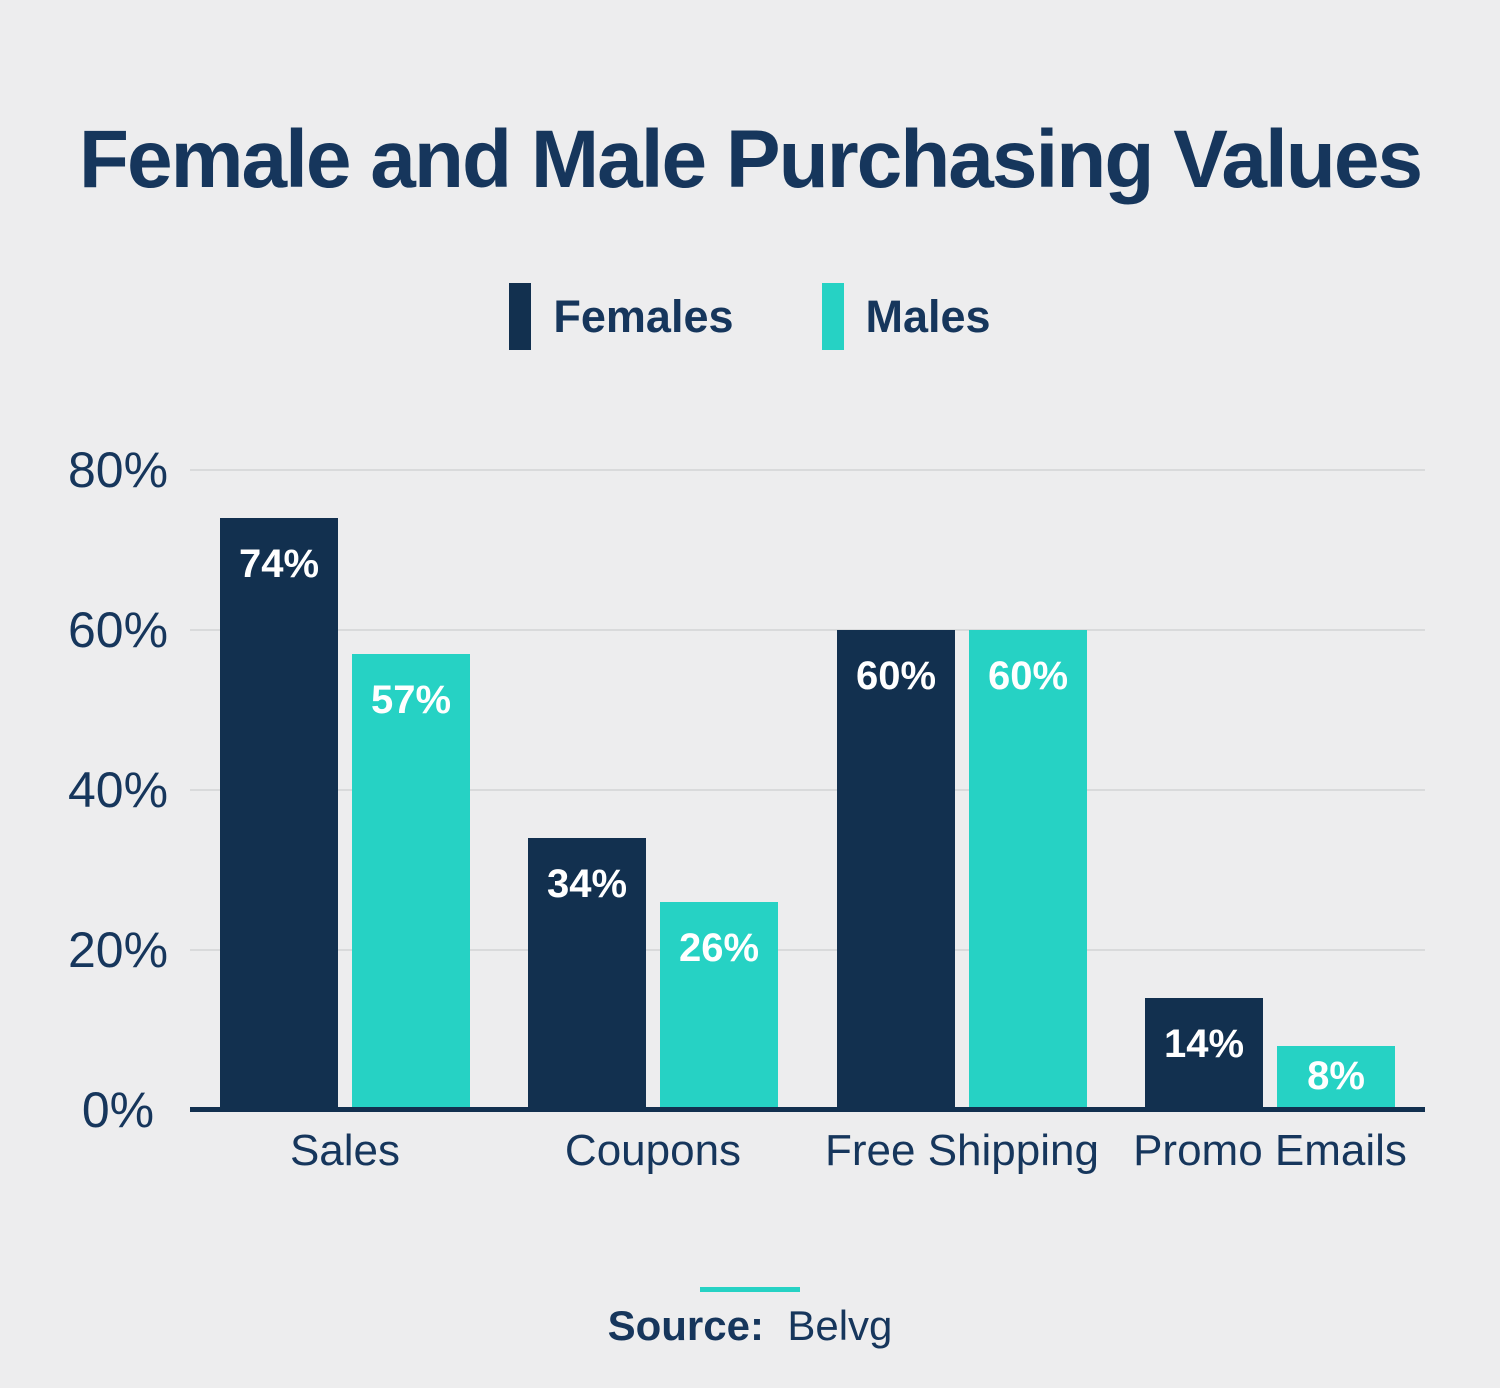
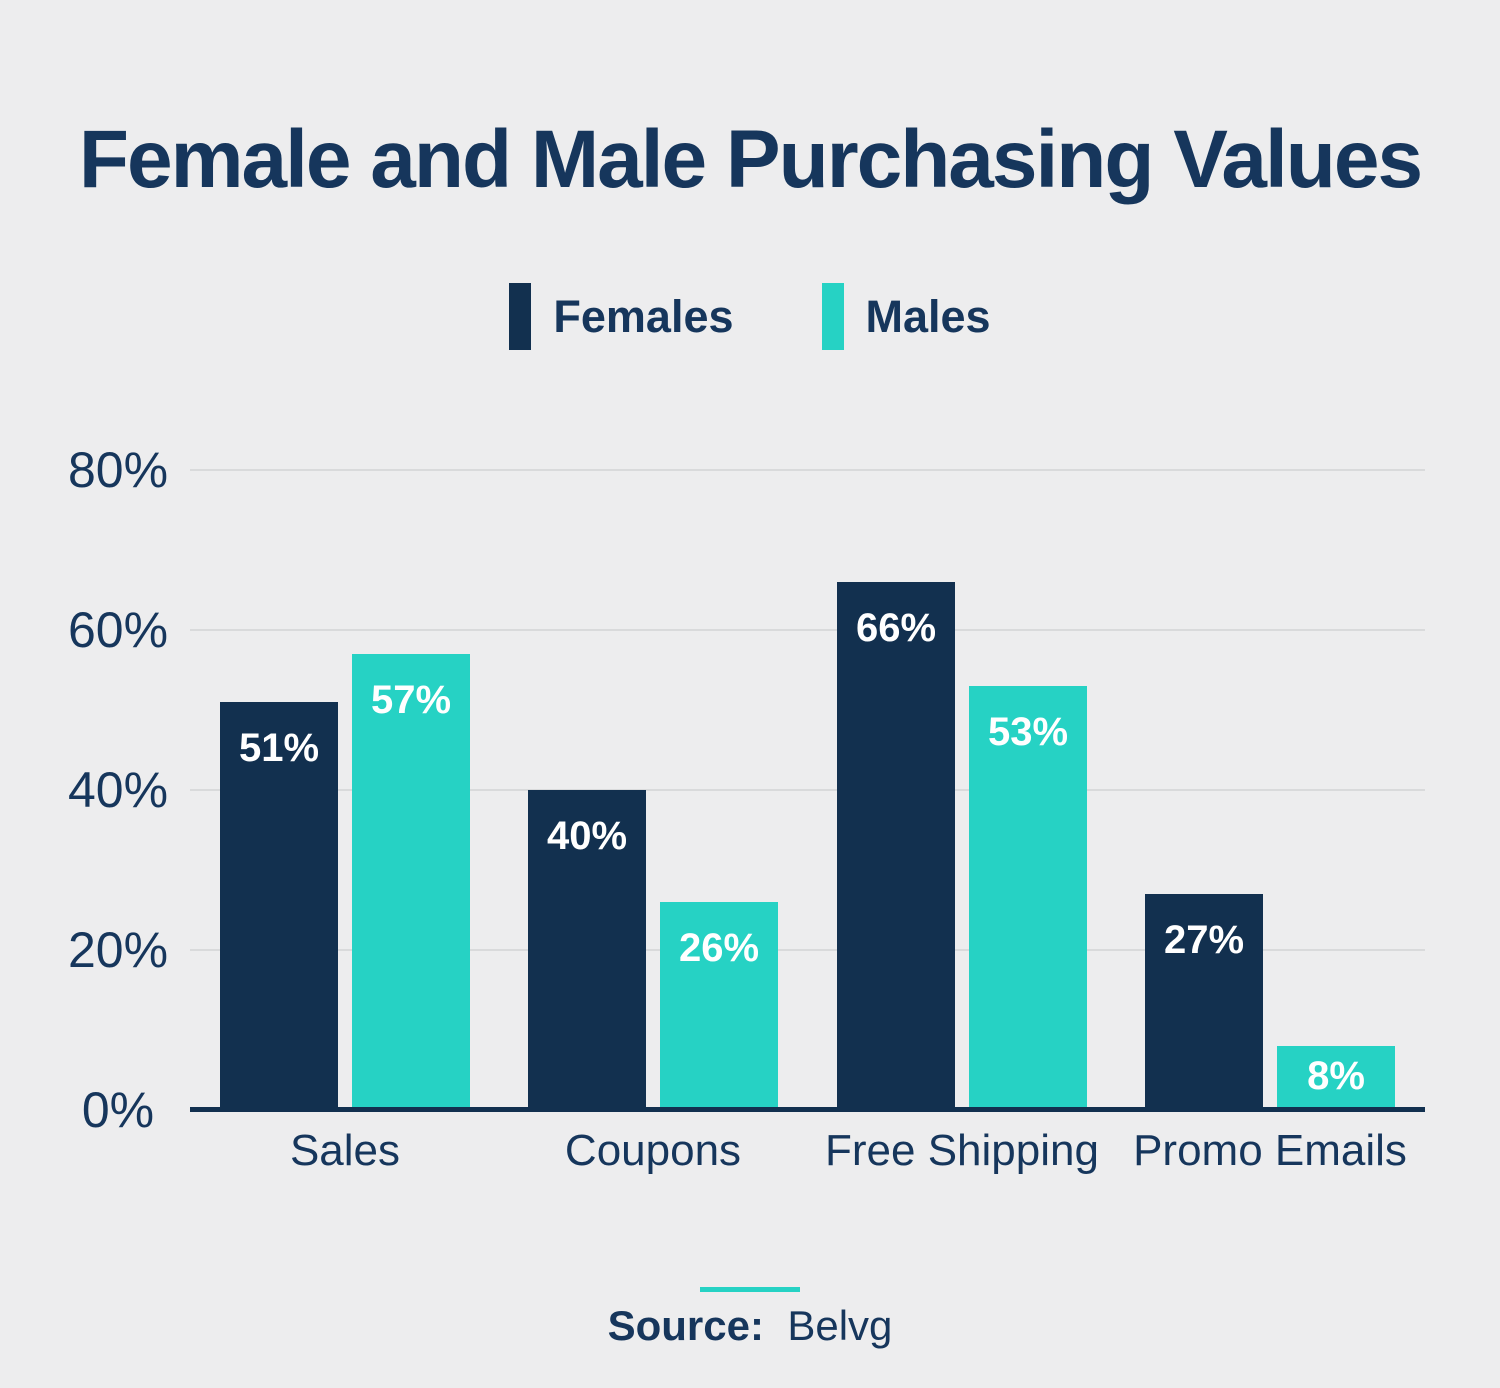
Females/Sales: 74% -> 51%
Females/Coupons: 34% -> 40%
Females/Free Shipping: 60% -> 66%
Males/Free Shipping: 60% -> 53%
Females/Promo Emails: 14% -> 27%
